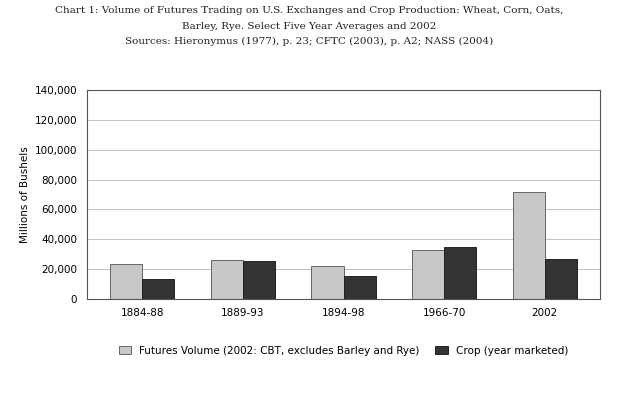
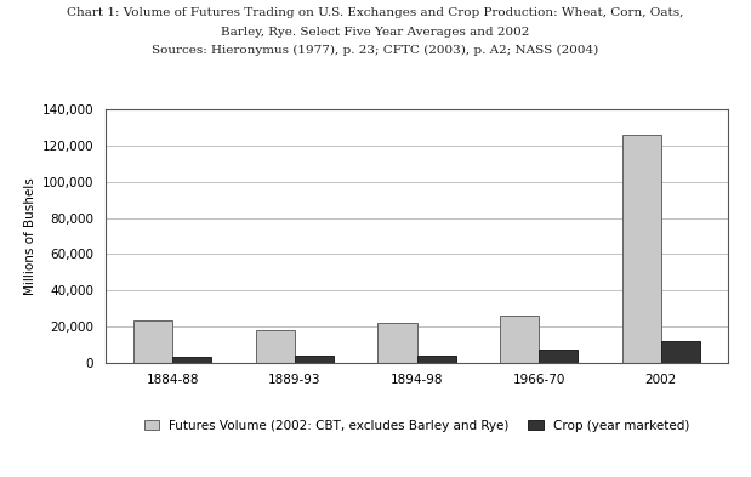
Crop (year marketed)/1884-88: 13,000 -> 3,000
Futures Volume (2002: CBT, excludes Barley and Rye)/1889-93: 26,000 -> 18,000
Crop (year marketed)/1889-93: 25,000 -> 4,000
Crop (year marketed)/1894-98: 15,000 -> 4,000
Futures Volume (2002: CBT, excludes Barley and Rye)/1966-70: 33,000 -> 26,000
Crop (year marketed)/1966-70: 35,000 -> 8,000
Futures Volume (2002: CBT, excludes Barley and Rye)/2002: 72,000 -> 126,000
Crop (year marketed)/2002: 27,000 -> 12,000
